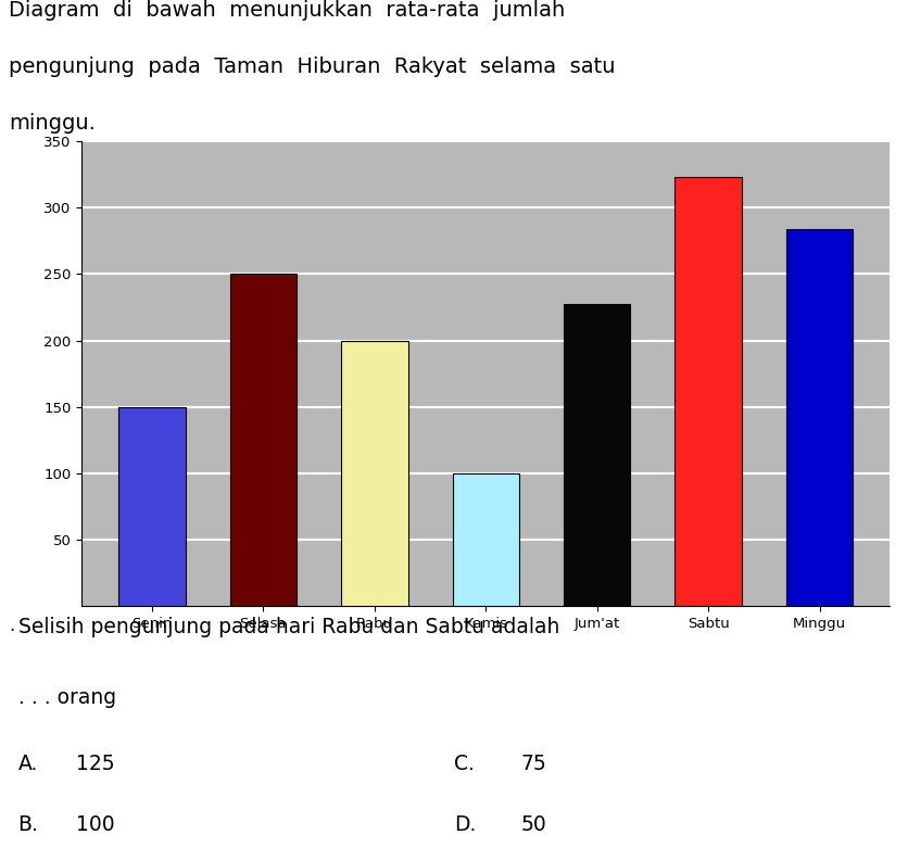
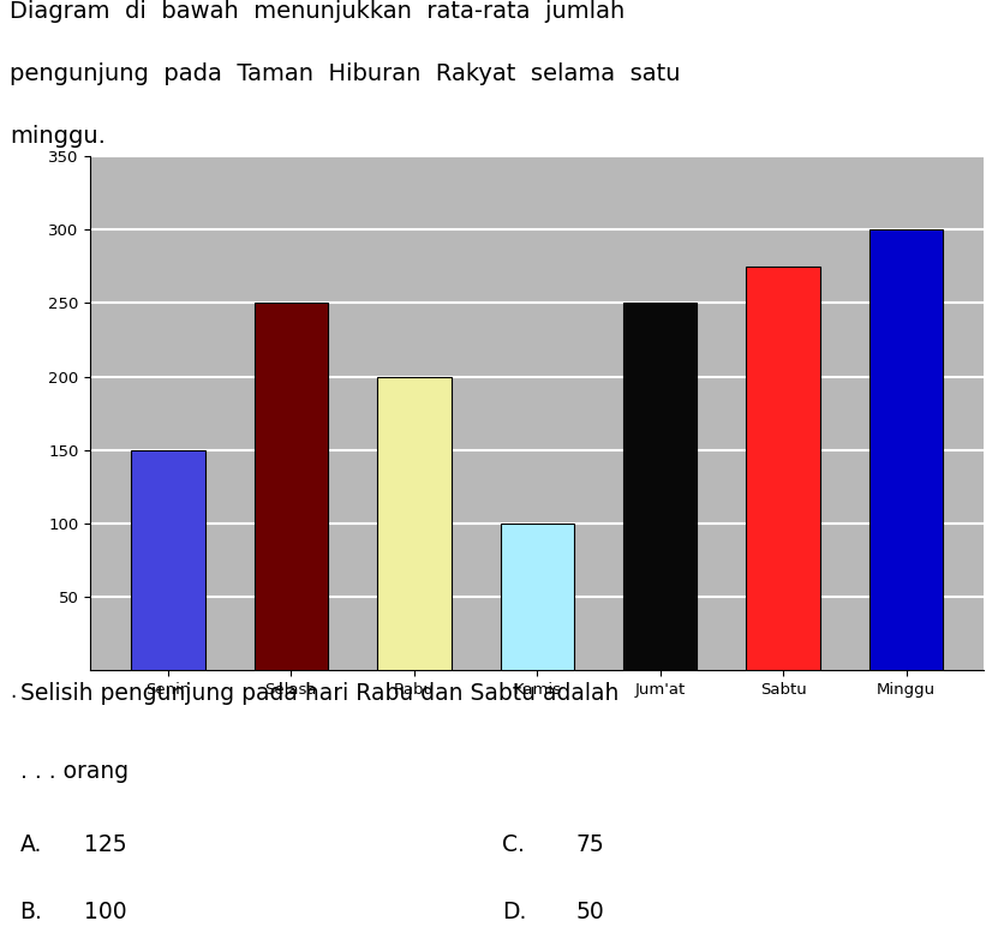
Jum'at: 227 -> 250
Sabtu: 323 -> 275
Minggu: 284 -> 300
